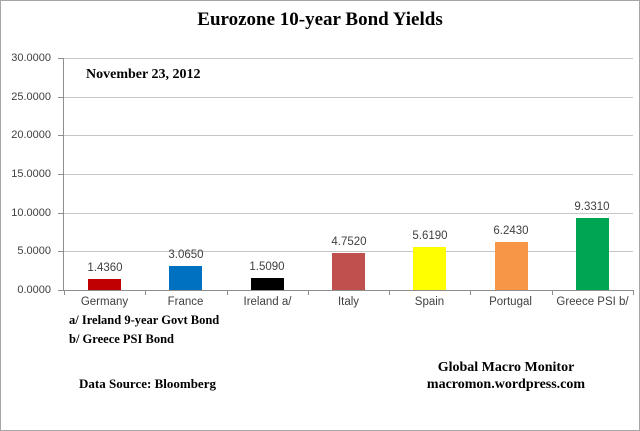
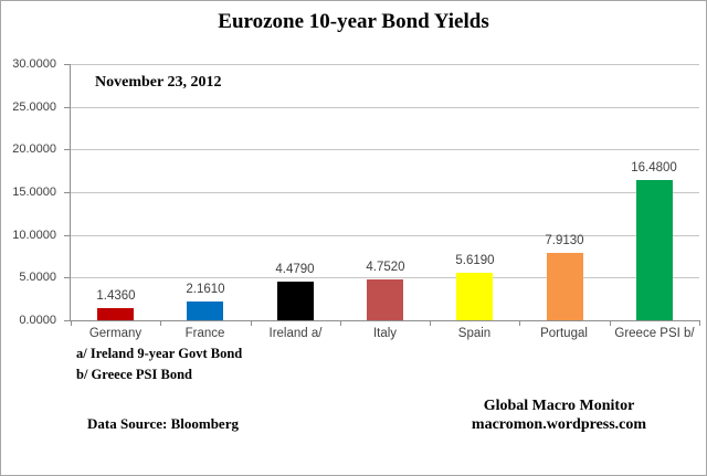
France: 3.0650 -> 2.1610
Ireland a/: 1.5090 -> 4.4790
Portugal: 6.2430 -> 7.9130
Greece PSI b/: 9.3310 -> 16.4800
